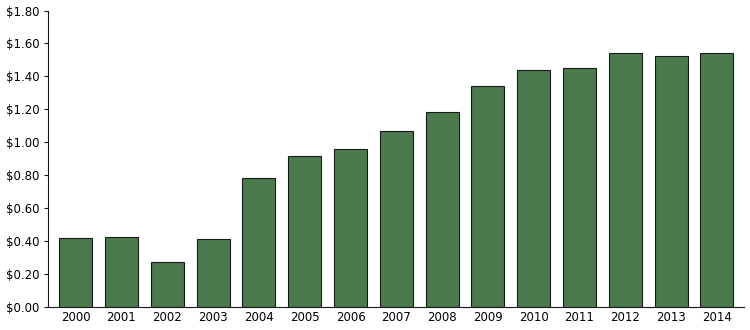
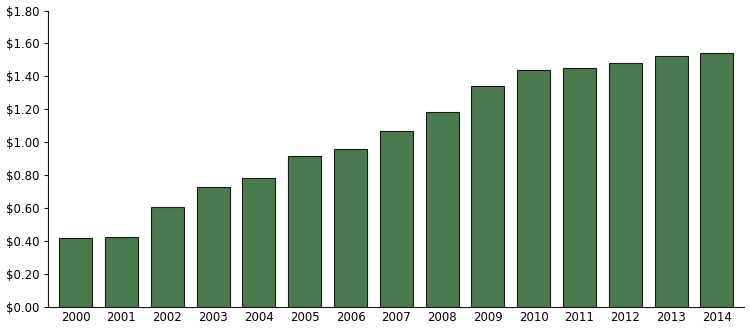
2002: $0.27 -> $0.60
2003: $0.41 -> $0.72
2012: $1.54 -> $1.48
